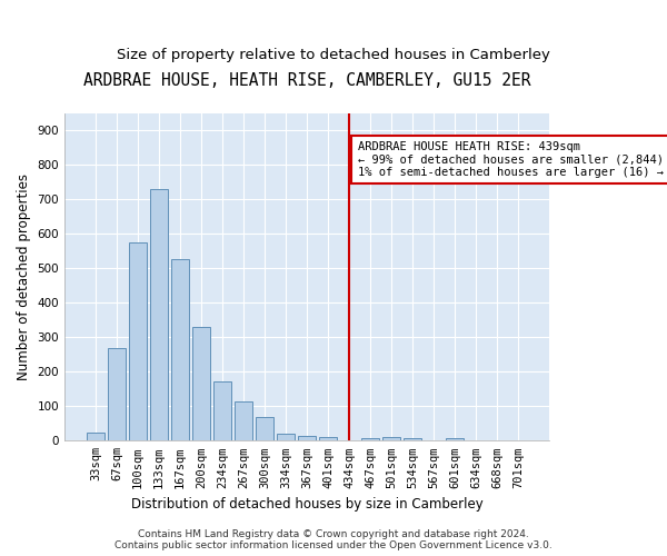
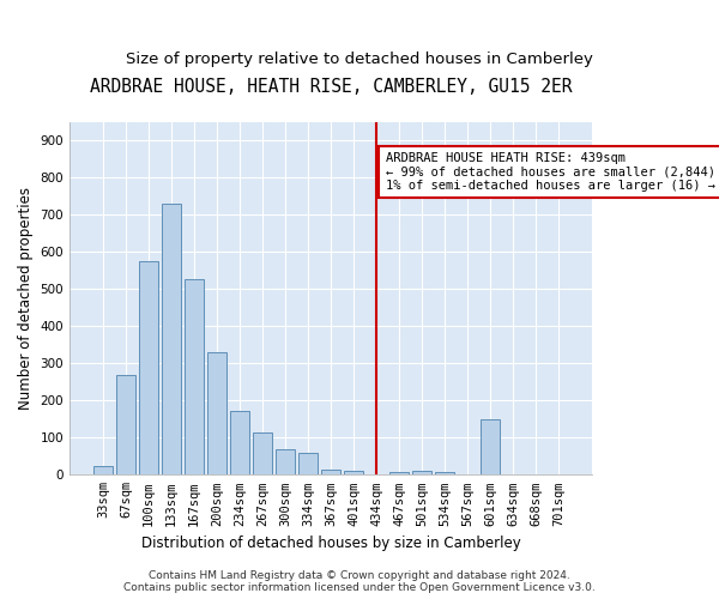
334sqm: 20 -> 60
601sqm: 8 -> 150
